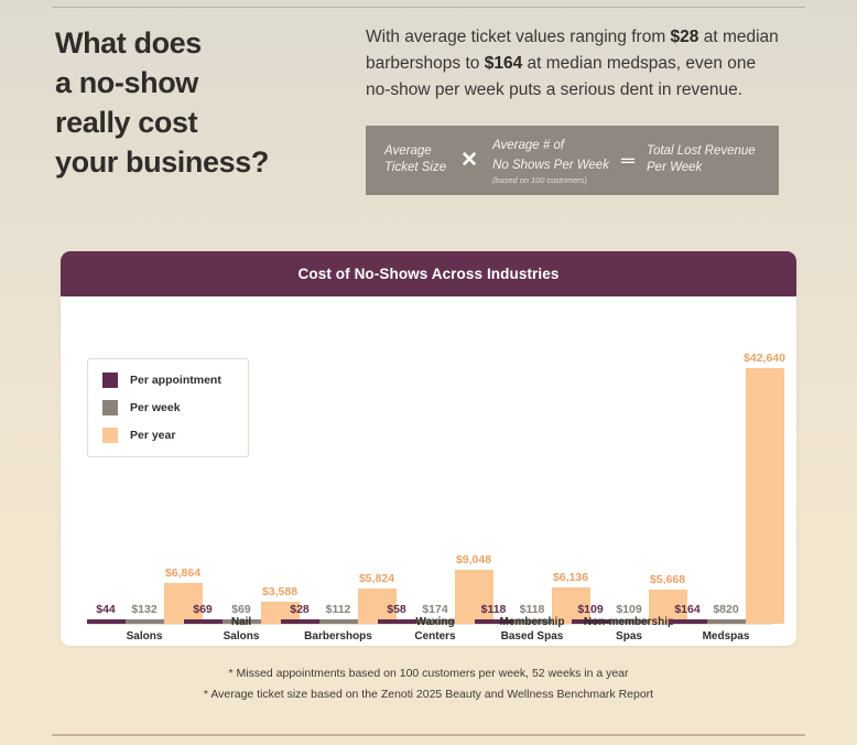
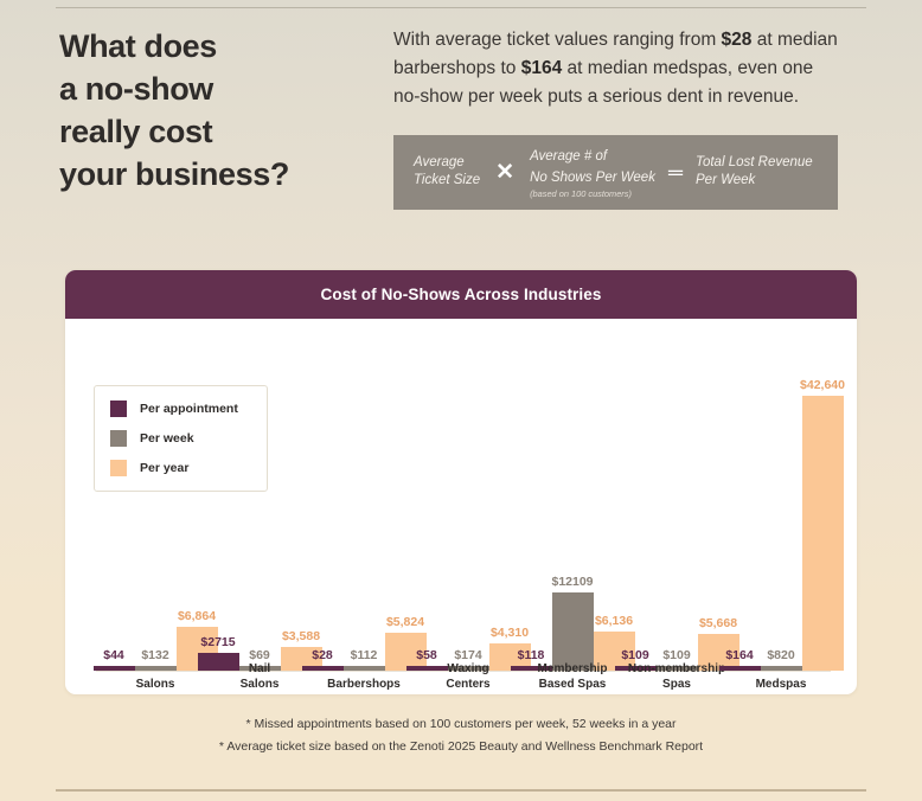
Per appointment/Nail Salons: $69 -> $2715
Per year/Waxing Centers: $9,048 -> $4,310
Per week/Membership Based Spas: $118 -> $12109
